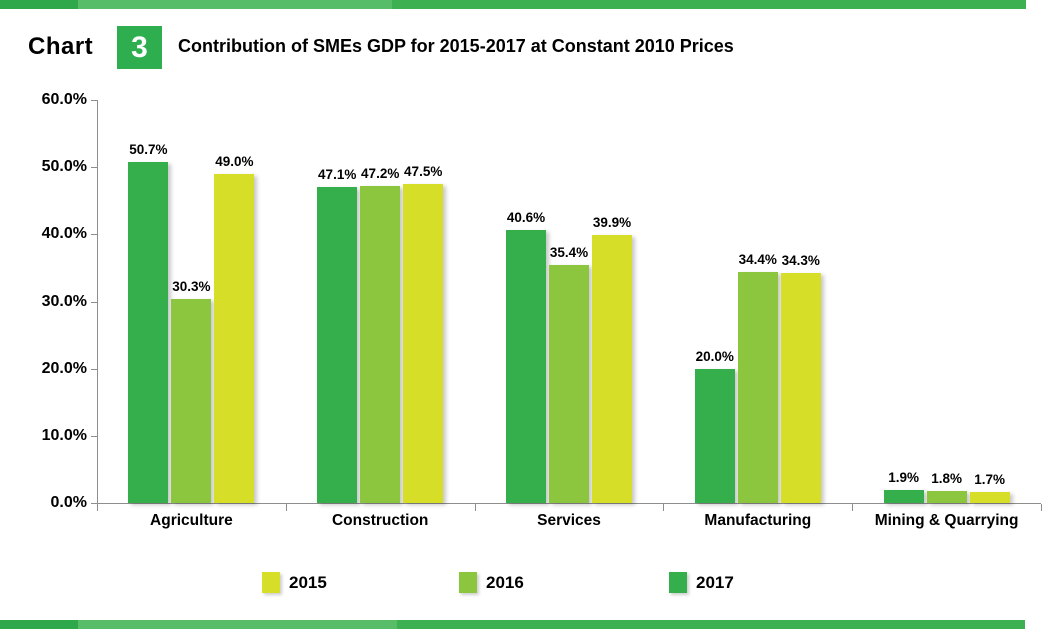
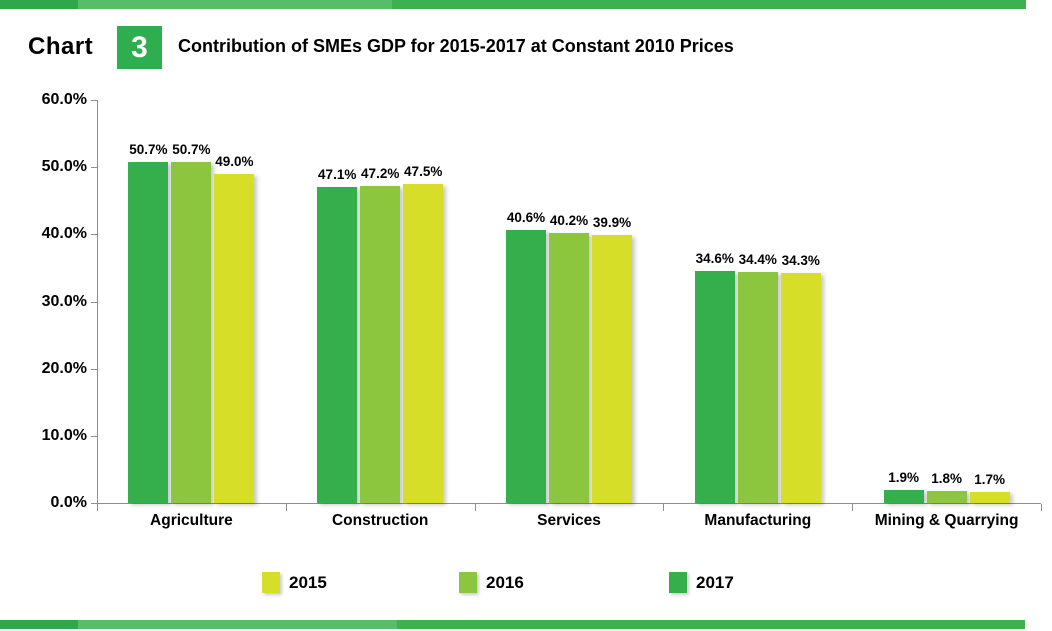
2016/Agriculture: 30.3% -> 50.7%
2016/Services: 35.4% -> 40.2%
2017/Manufacturing: 20.0% -> 34.6%
